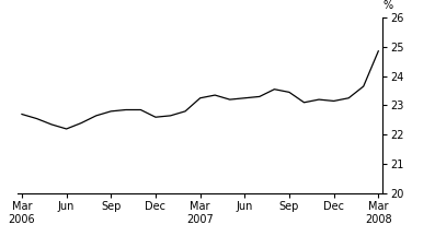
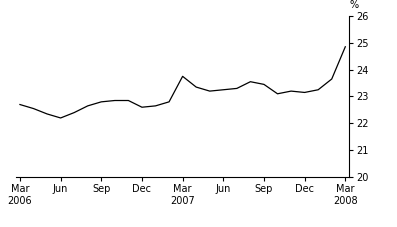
Mar 2007: 23.25 -> 23.75
